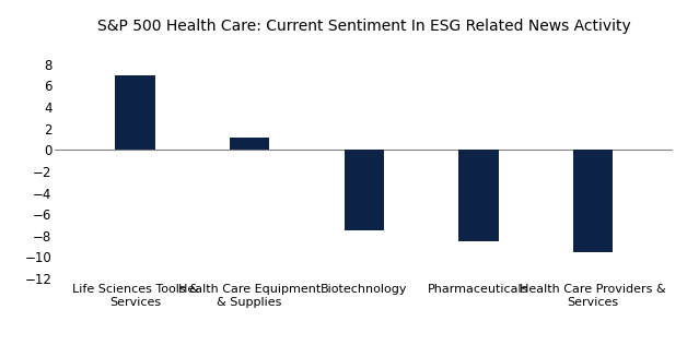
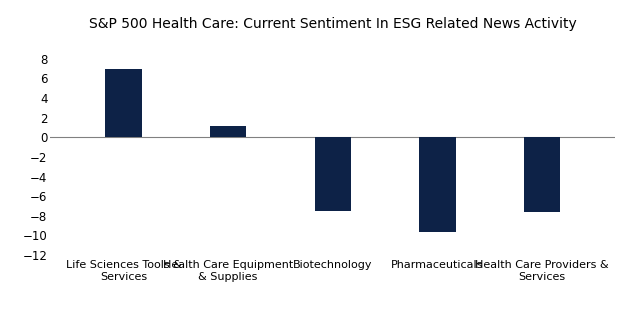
Pharmaceuticals: -8.5 -> -9.6
Health Care Providers & Services: -9.5 -> -7.6
